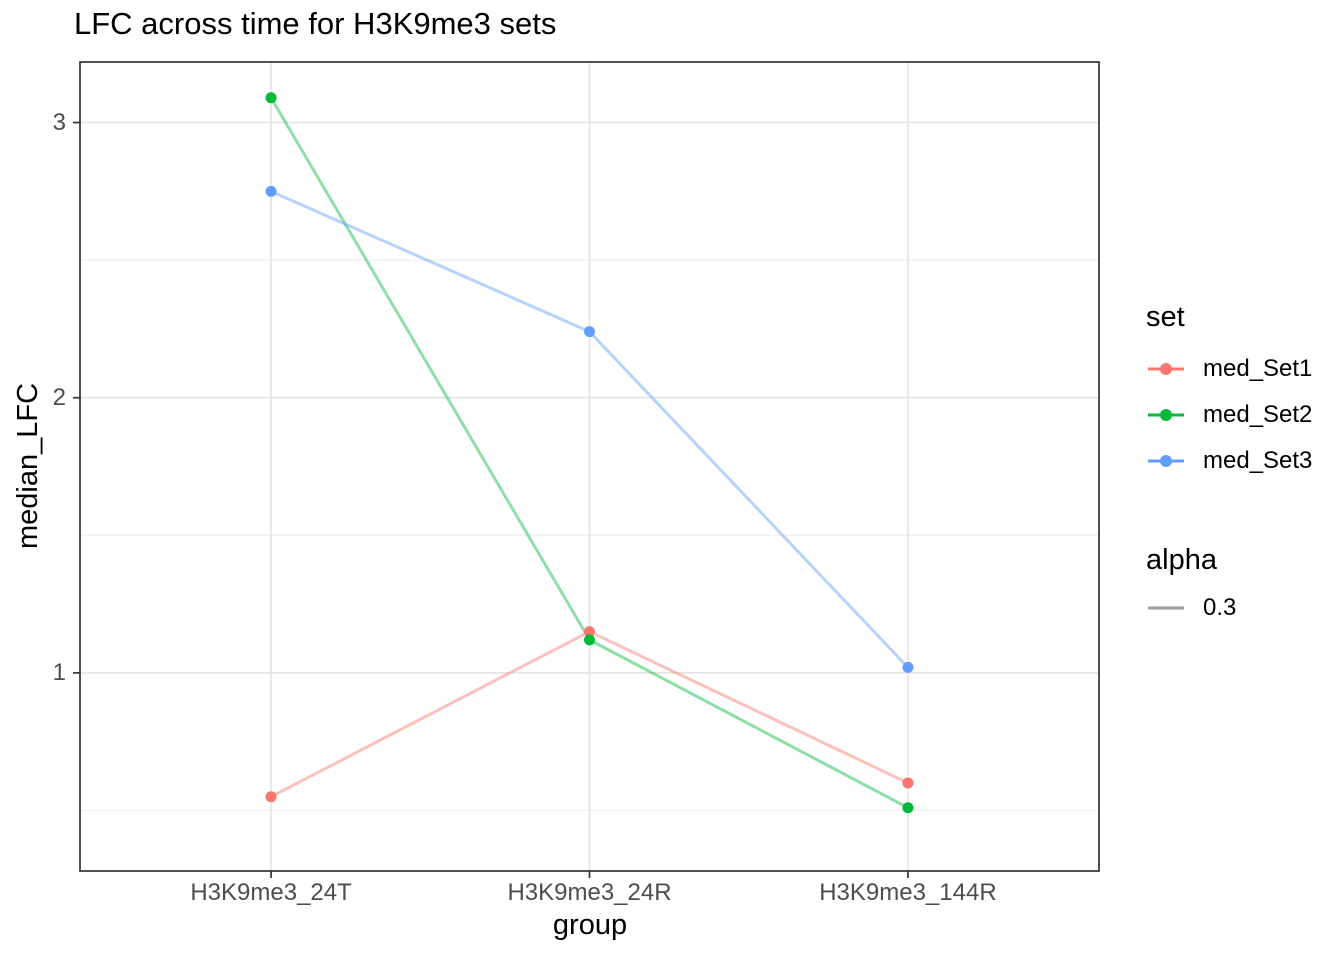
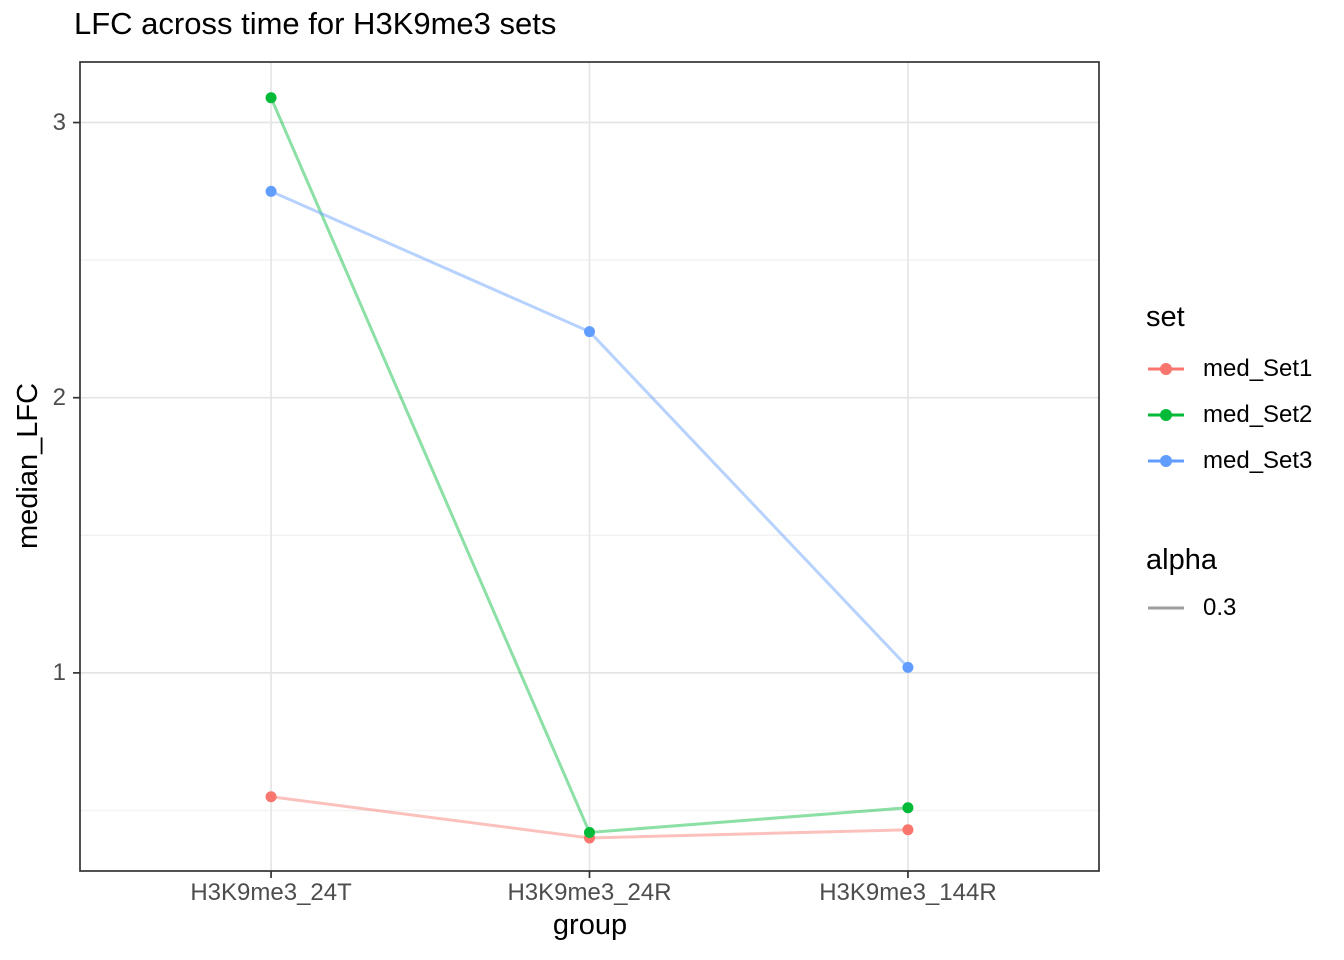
med_Set1/H3K9me3_24R: 1.15 -> 0.40
med_Set2/H3K9me3_24R: 1.12 -> 0.42
med_Set1/H3K9me3_144R: 0.60 -> 0.43
